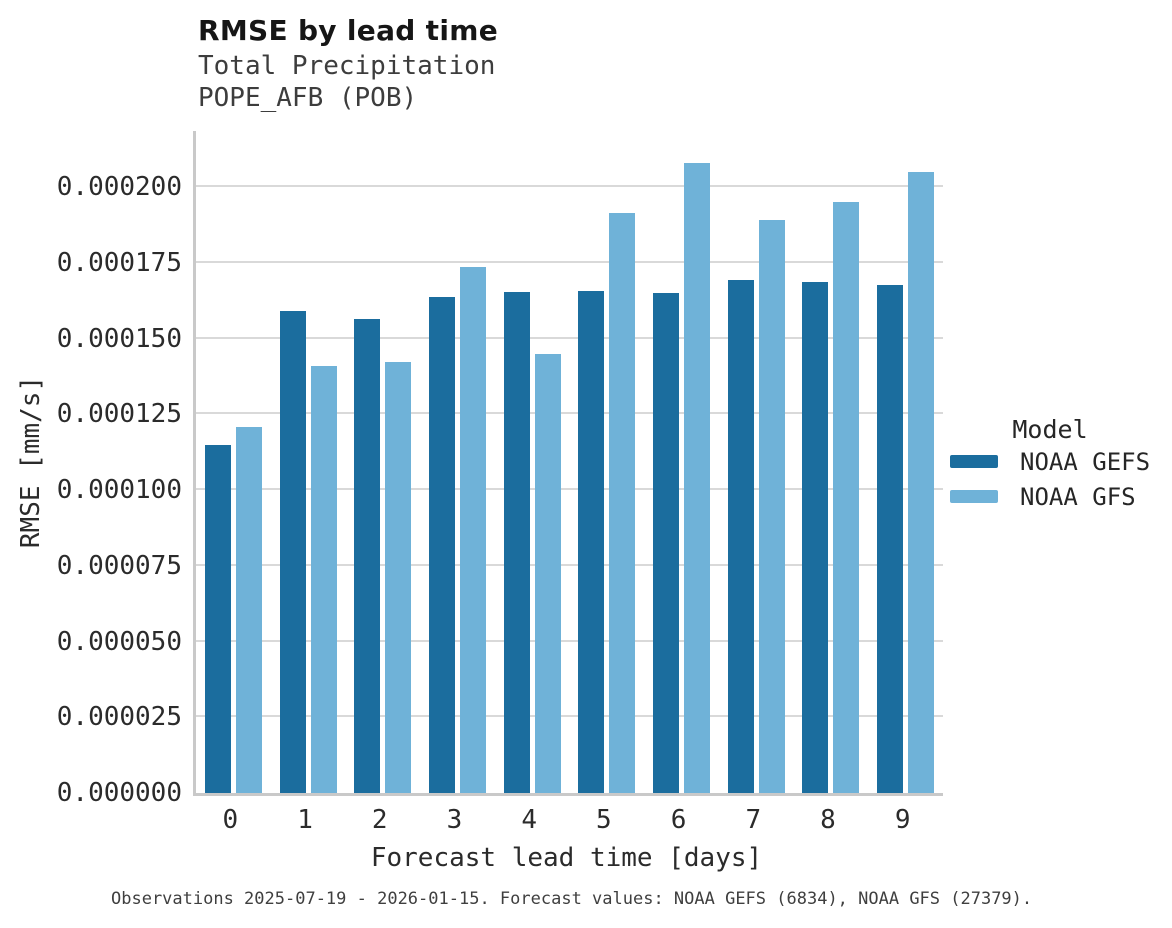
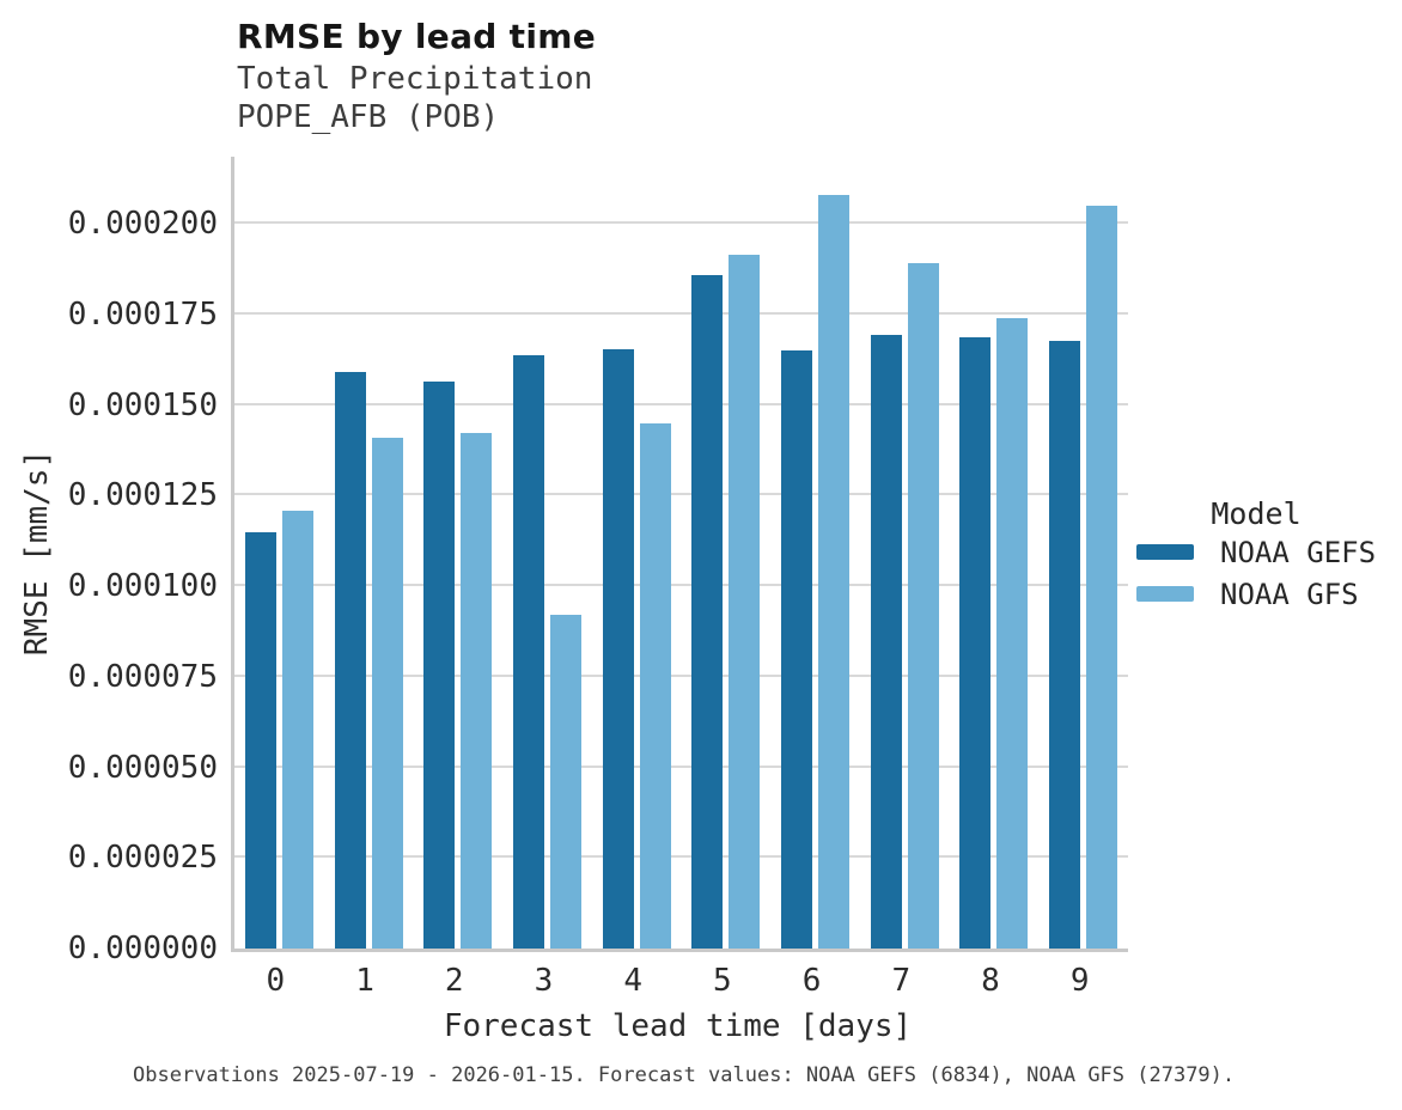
NOAA GFS/3: 0.000174 -> 0.000092
NOAA GEFS/5: 0.000166 -> 0.000186
NOAA GFS/8: 0.000195 -> 0.000174
